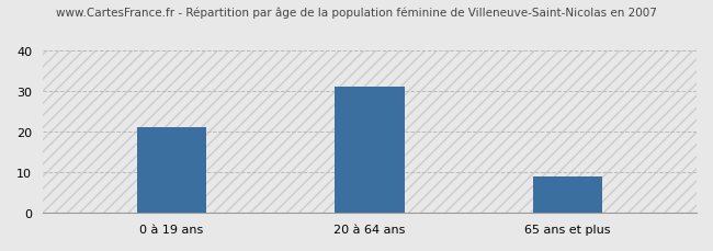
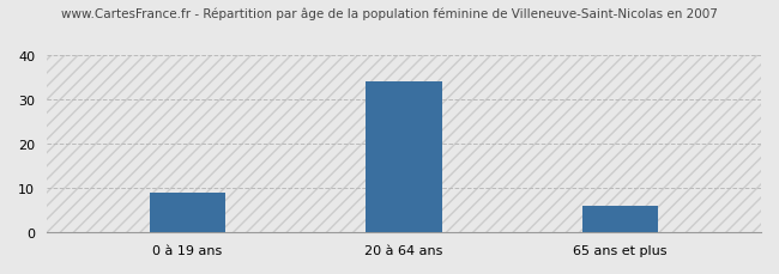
0 à 19 ans: 21 -> 9
20 à 64 ans: 31 -> 34
65 ans et plus: 9 -> 6
